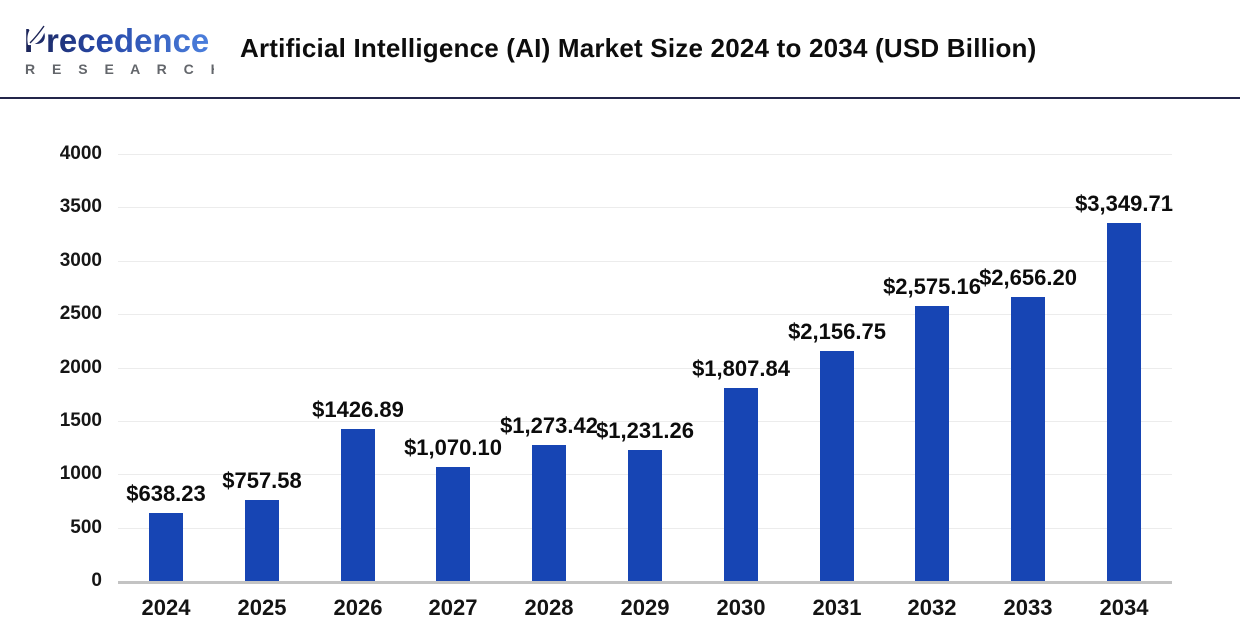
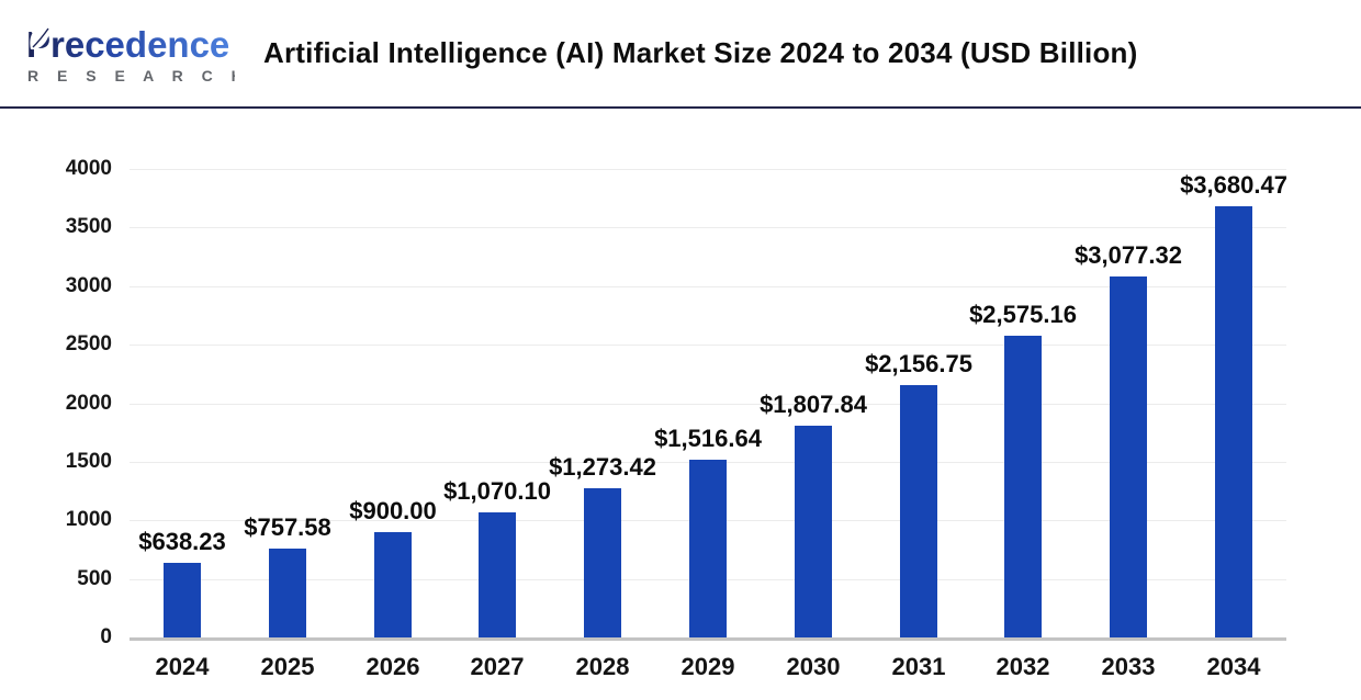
2026: $1426.89 -> $900.00
2029: $1,231.26 -> $1,516.64
2033: $2,656.20 -> $3,077.32
2034: $3,349.71 -> $3,680.47
